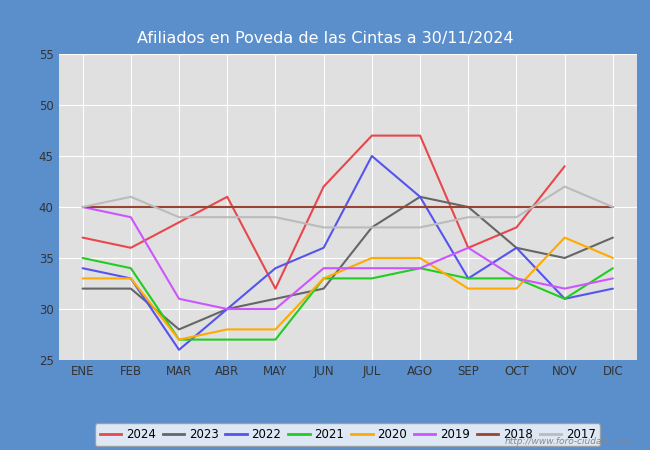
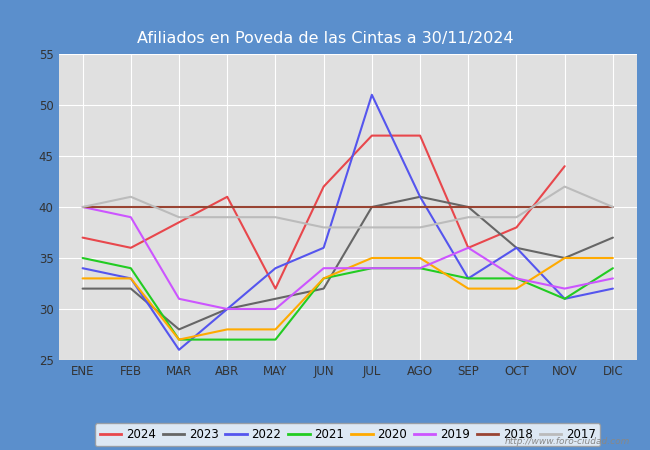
2023/JUL: 38 -> 40
2022/JUL: 45 -> 51
2021/JUL: 33 -> 34
2020/NOV: 37 -> 35
